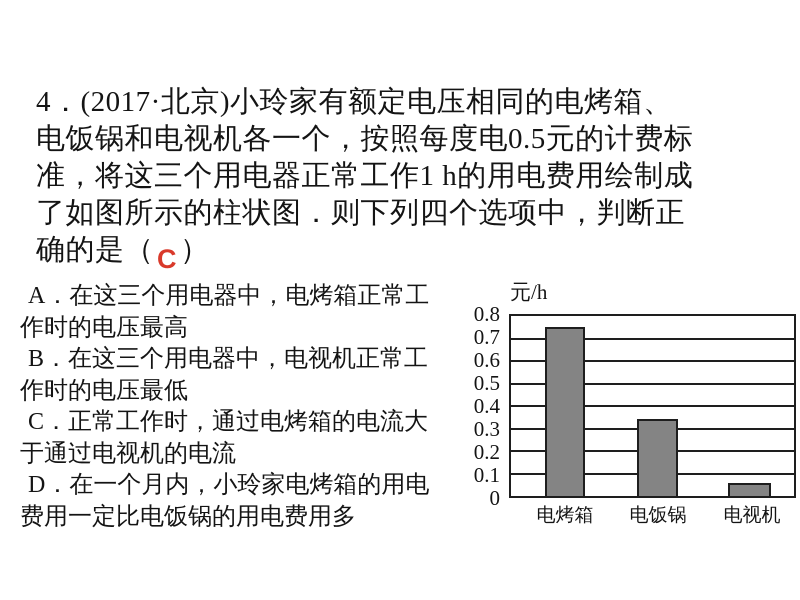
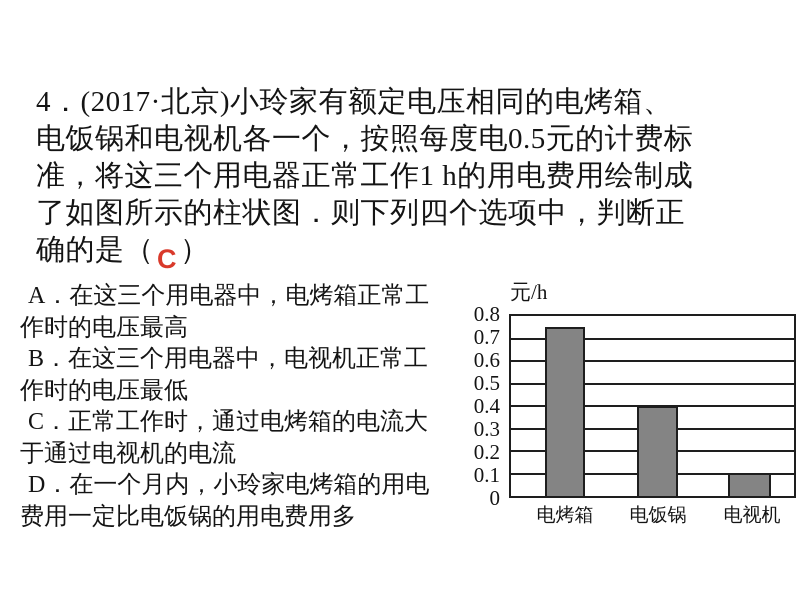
电饭锅: 0.34 -> 0.40
电视机: 0.06 -> 0.10
